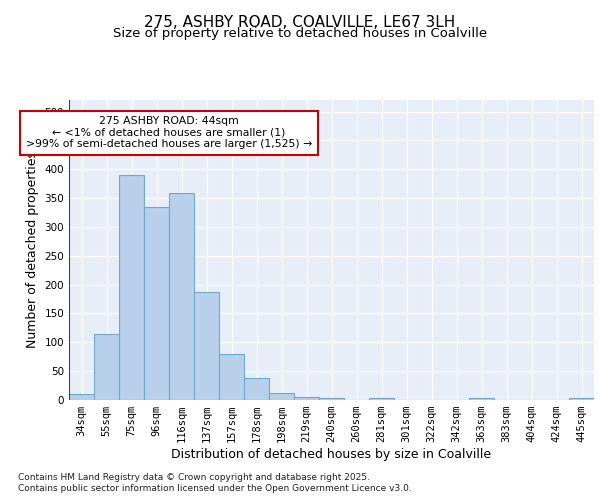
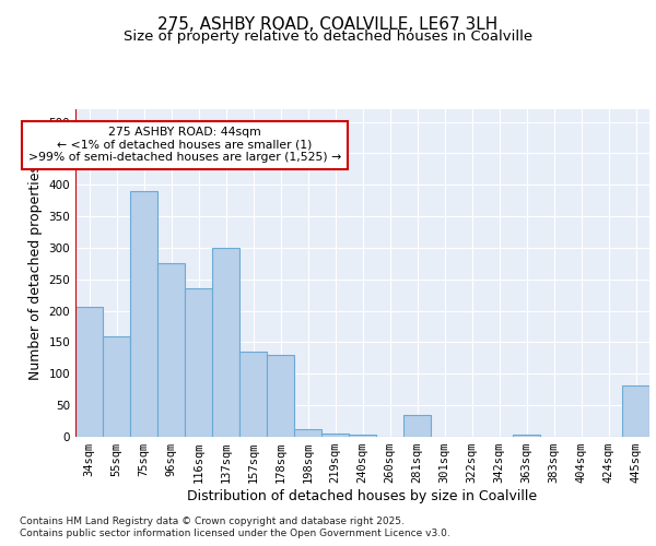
34sqm: 10 -> 206
55sqm: 115 -> 160
96sqm: 335 -> 276
116sqm: 358 -> 236
137sqm: 188 -> 300
157sqm: 79 -> 136
178sqm: 38 -> 130
281sqm: 3 -> 34
445sqm: 3 -> 82
